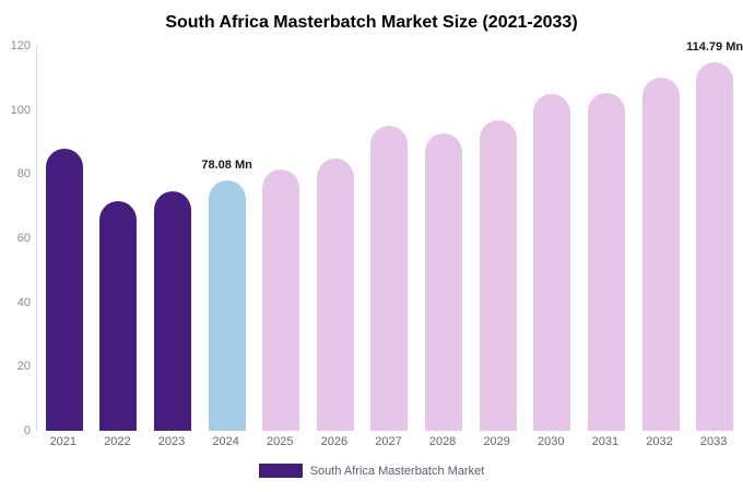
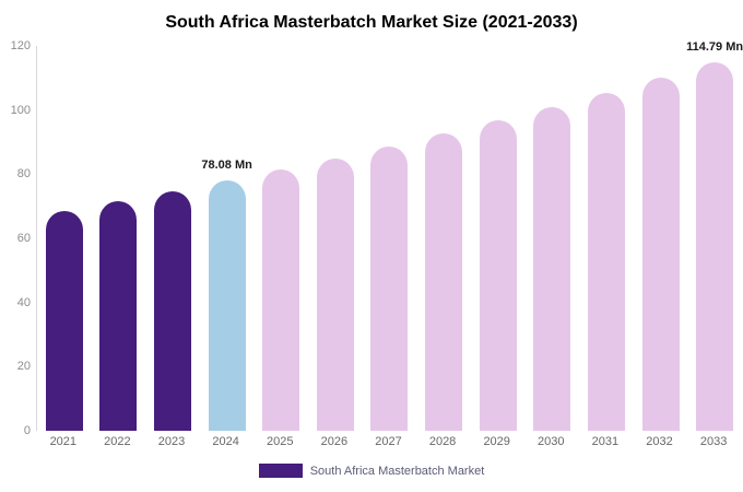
2021: 88 -> 69
2027: 95 -> 89
2030: 105 -> 101
